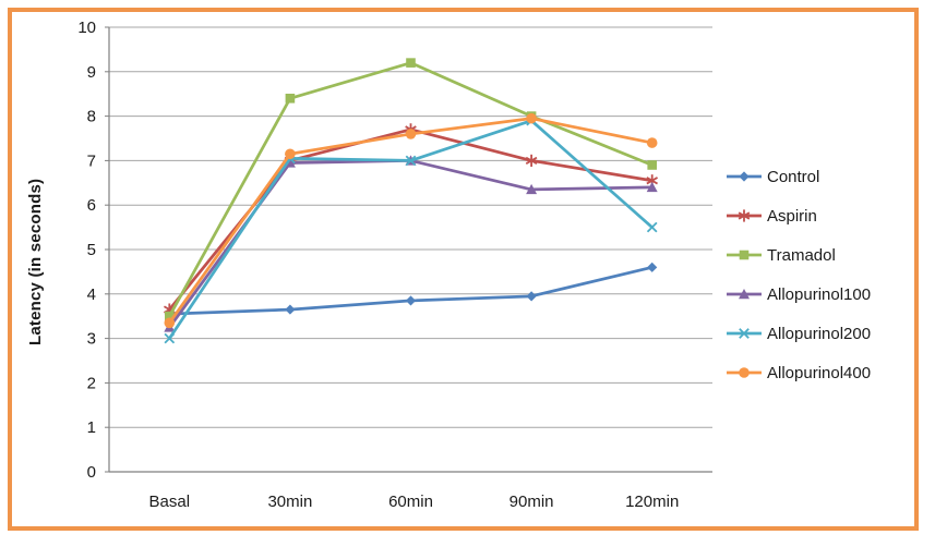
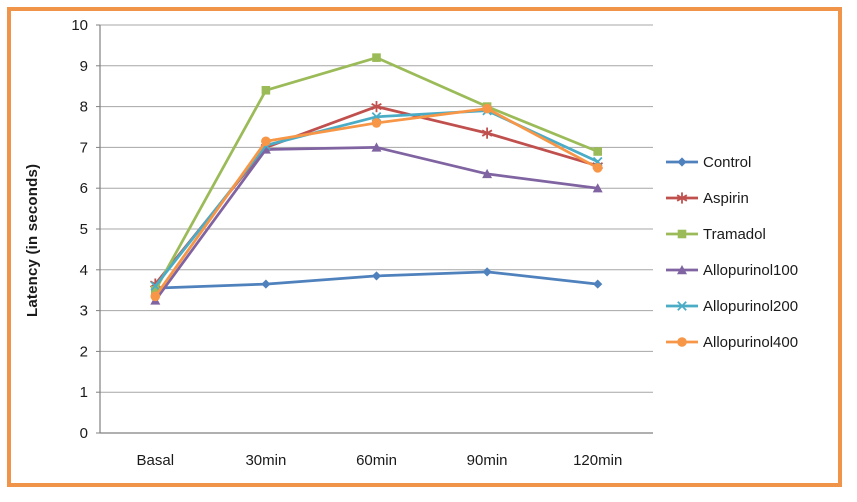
Allopurinol200/Basal: 3.0 -> 3.6
Aspirin/60min: 7.7 -> 8.0
Allopurinol200/60min: 7.0 -> 7.8
Aspirin/90min: 7.0 -> 7.3
Control/120min: 4.6 -> 3.6
Allopurinol100/120min: 6.4 -> 6.0
Allopurinol200/120min: 5.5 -> 6.7
Allopurinol400/120min: 7.4 -> 6.5
